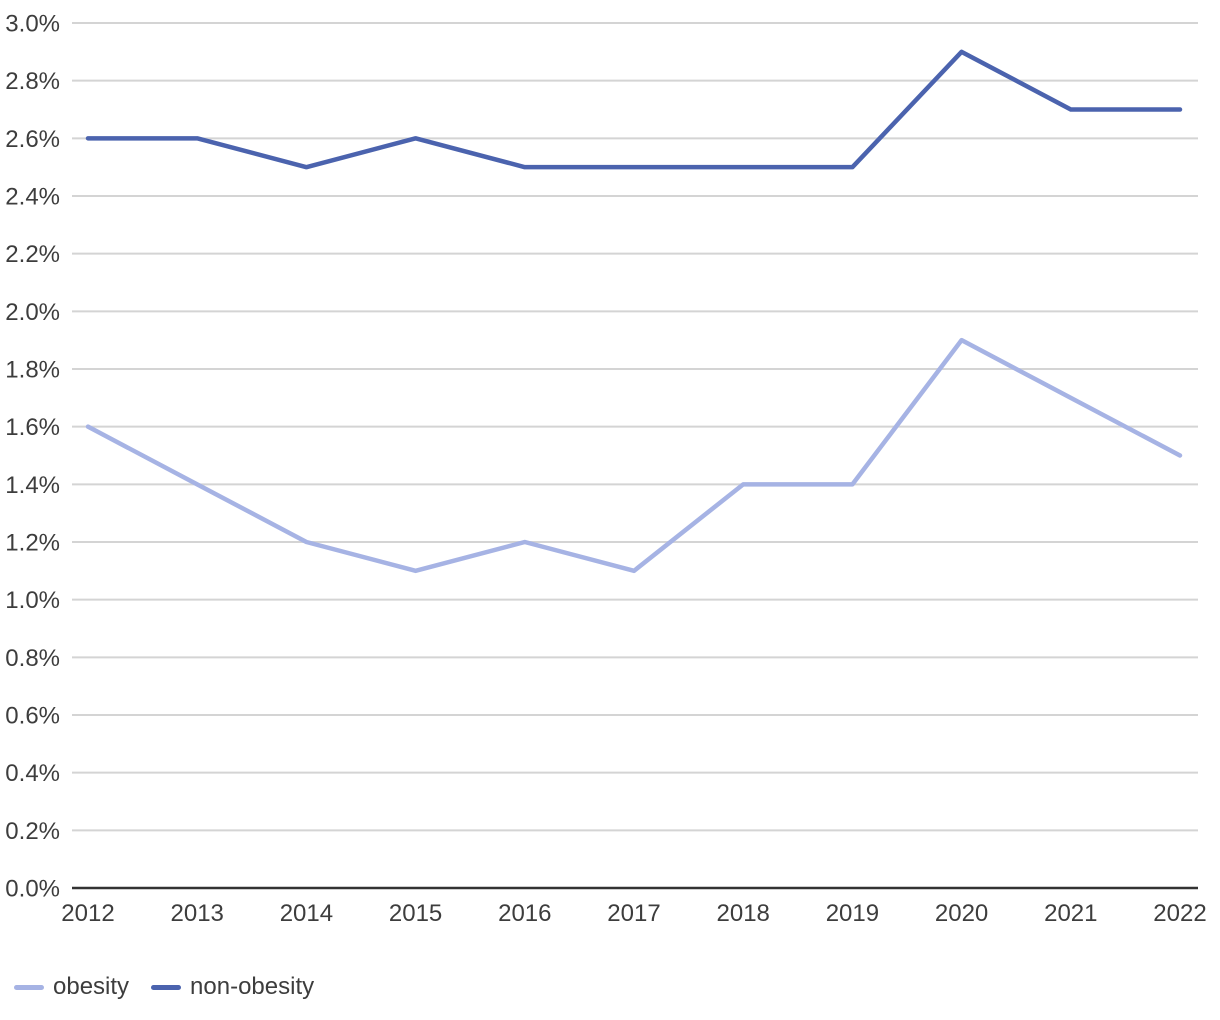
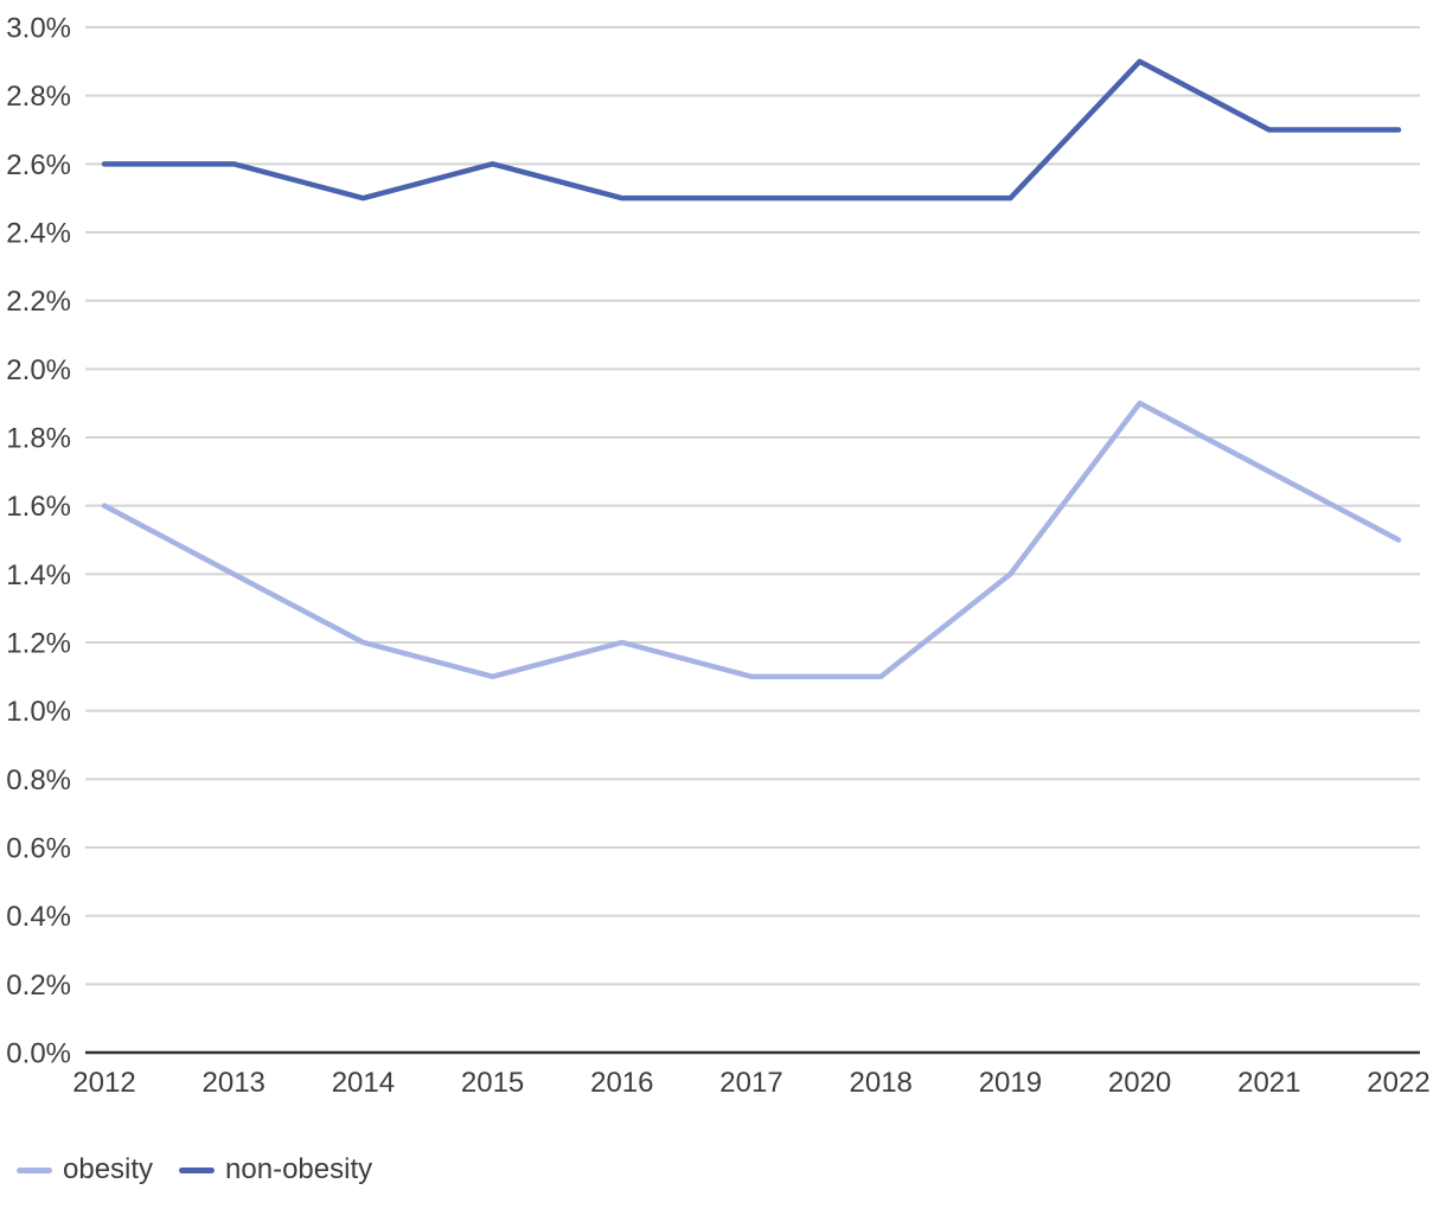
obesity/2018: 1.4% -> 1.1%
